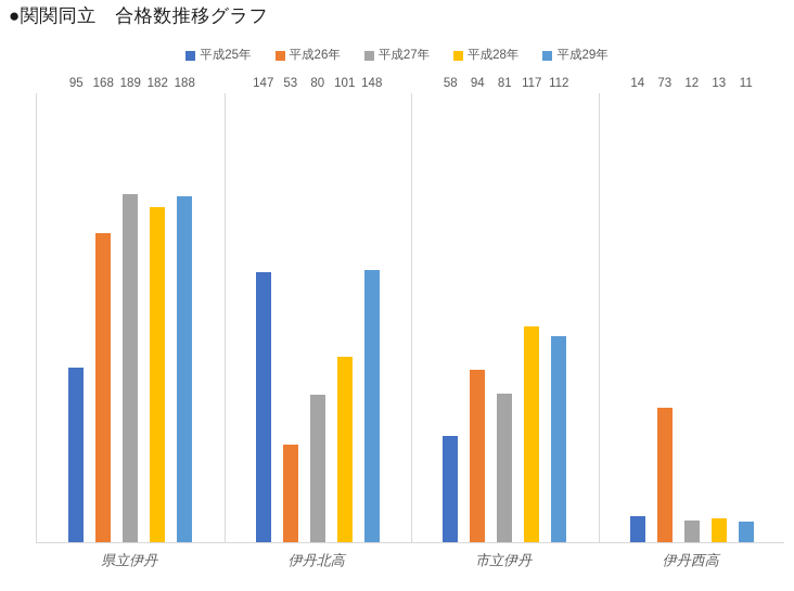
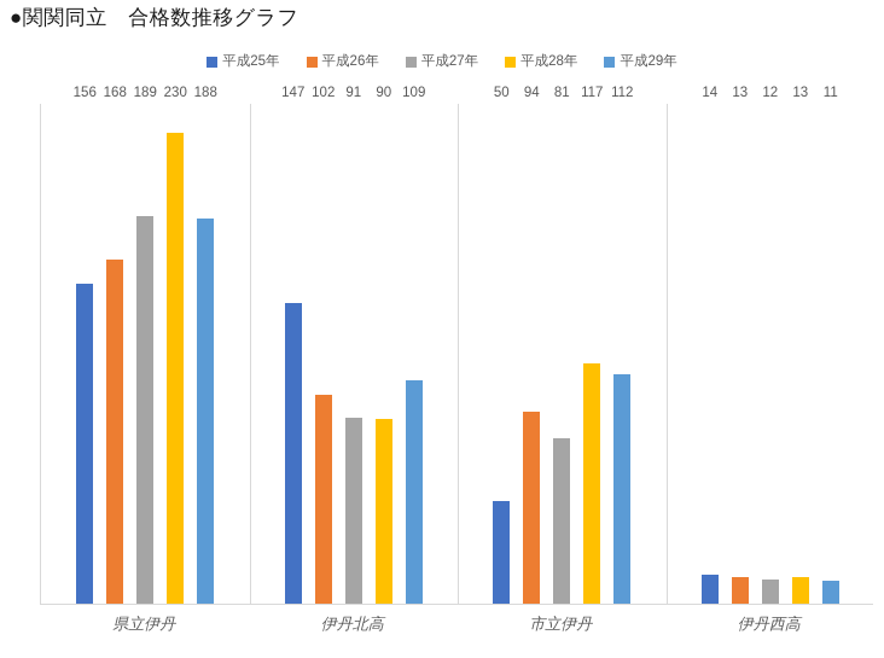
平成25年/県立伊丹: 95 -> 156
平成28年/県立伊丹: 182 -> 230
平成26年/伊丹北高: 53 -> 102
平成27年/伊丹北高: 80 -> 91
平成28年/伊丹北高: 101 -> 90
平成29年/伊丹北高: 148 -> 109
平成25年/市立伊丹: 58 -> 50
平成26年/伊丹西高: 73 -> 13
